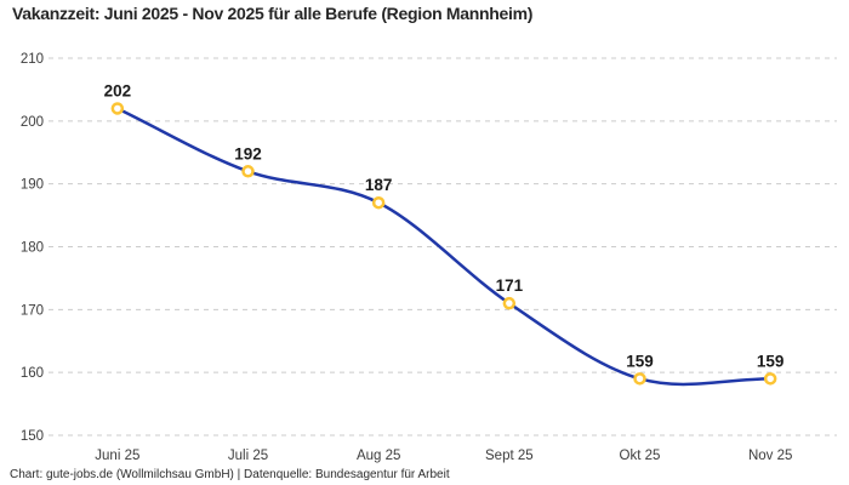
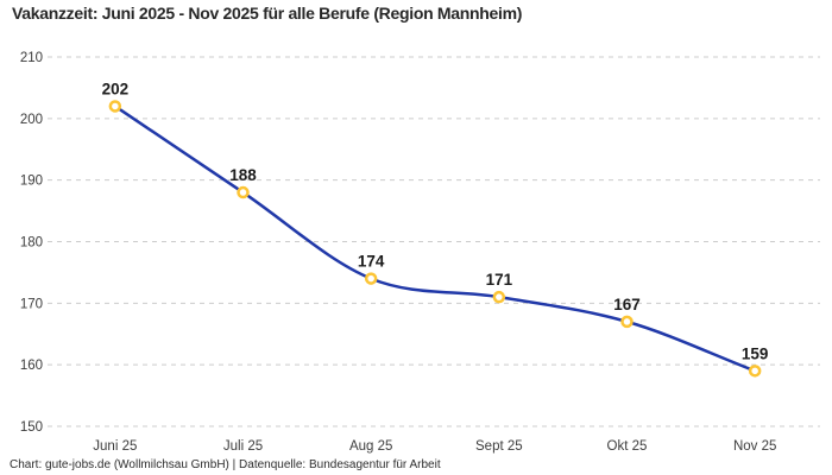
Juli 25: 192 -> 188
Aug 25: 187 -> 174
Okt 25: 159 -> 167
